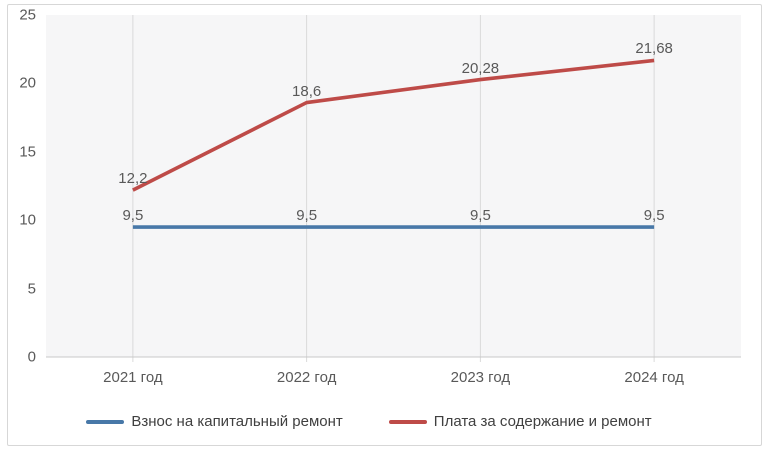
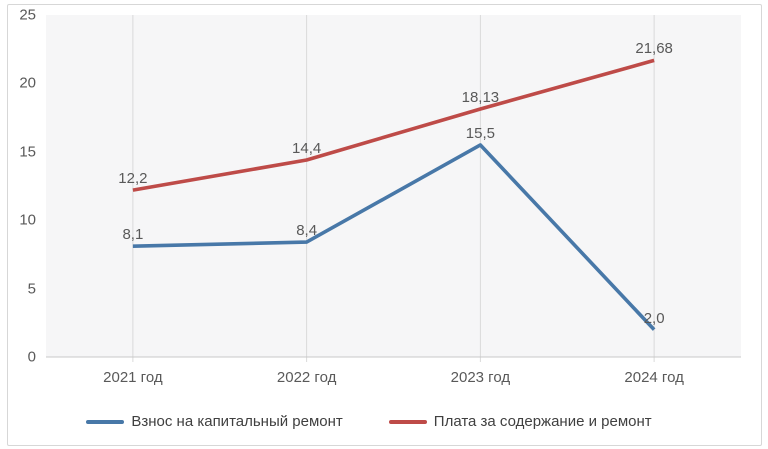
Взнос на капитальный ремонт/2021 год: 9,5 -> 8,1
Взнос на капитальный ремонт/2022 год: 9,5 -> 8,4
Плата за содержание и ремонт/2022 год: 18,6 -> 14,4
Взнос на капитальный ремонт/2023 год: 9,5 -> 15,5
Плата за содержание и ремонт/2023 год: 20,28 -> 18,13
Взнос на капитальный ремонт/2024 год: 9,5 -> 2,0
